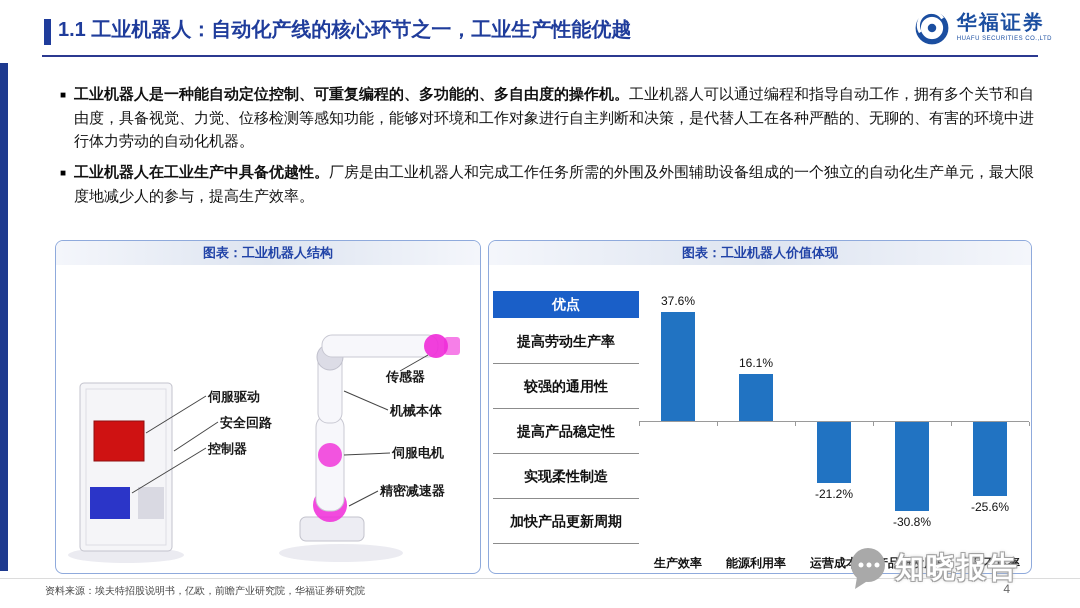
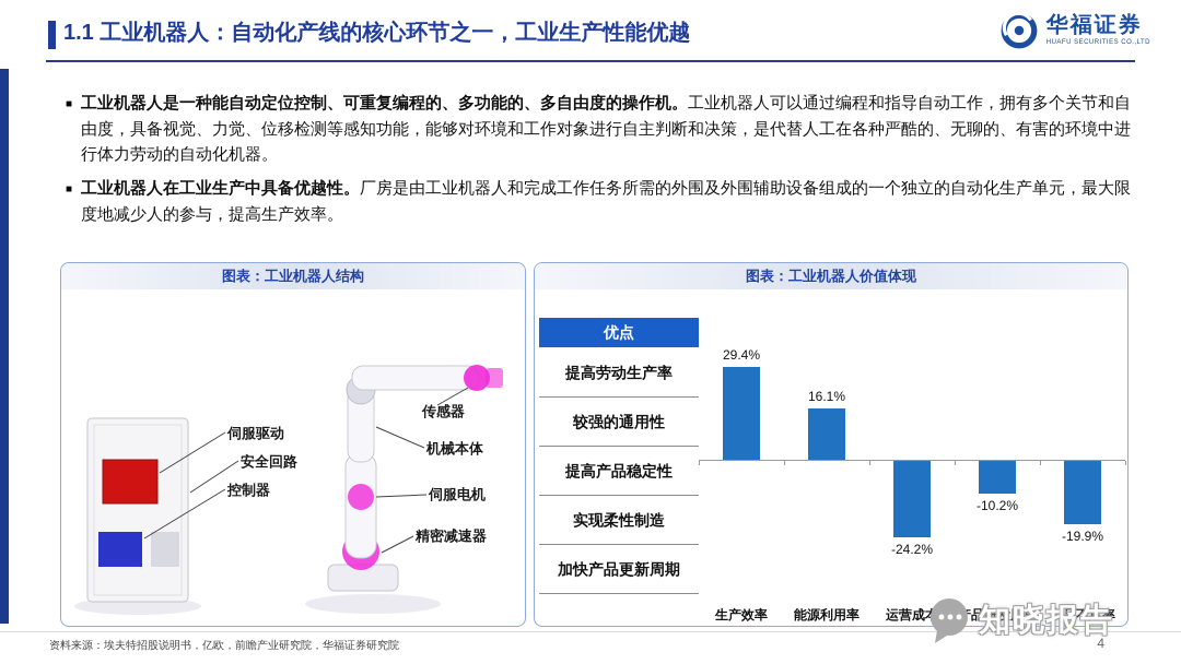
生产效率: 37.6% -> 29.4%
运营成本: -21.2% -> -24.2%
产品研发周期: -30.8% -> -10.2%
产品不良率: -25.6% -> -19.9%
